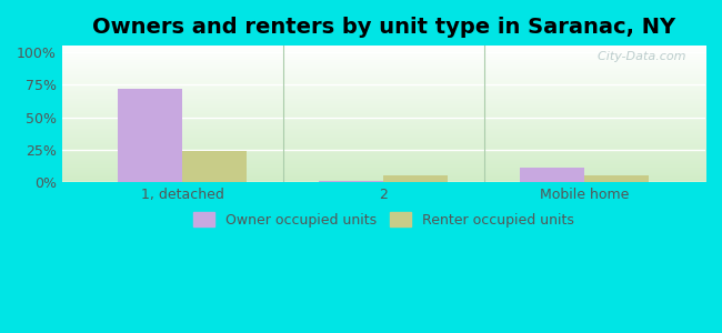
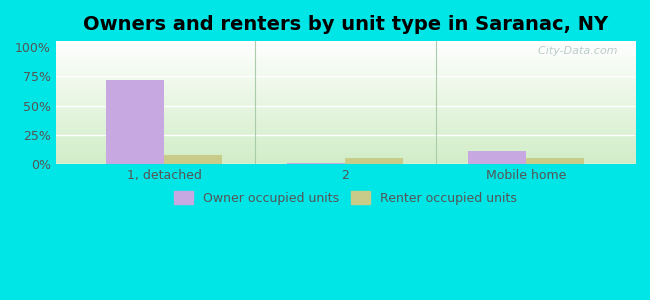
Renter occupied units/1, detached: 24% -> 8%
